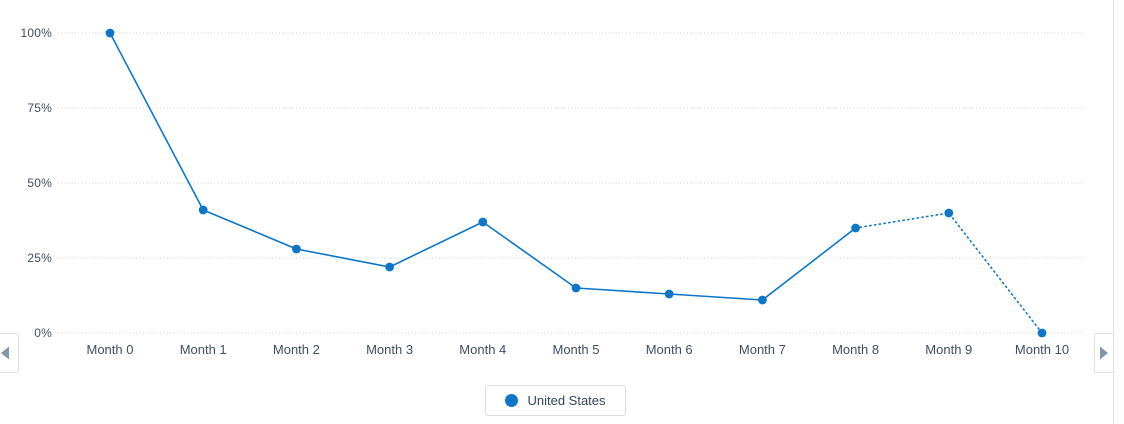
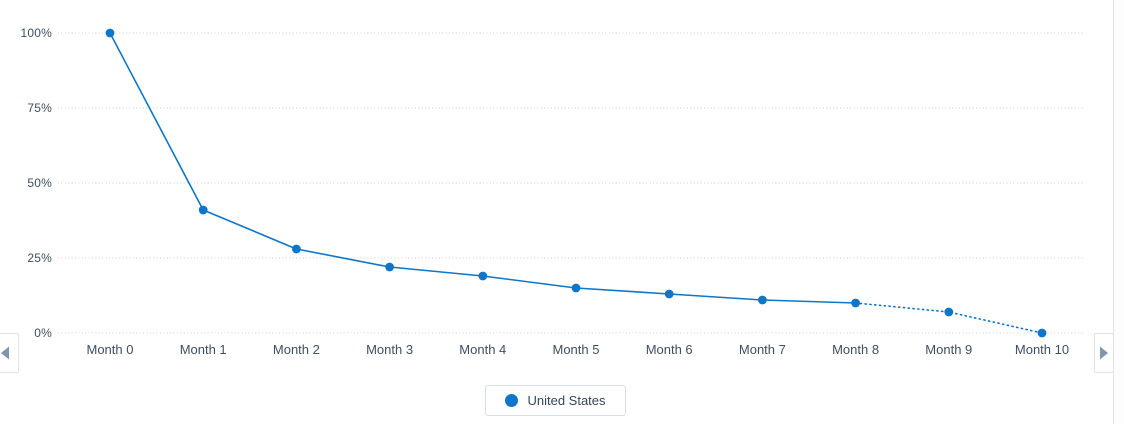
Month 4: 37% -> 19%
Month 8: 35% -> 10%
Month 9: 40% -> 7%
